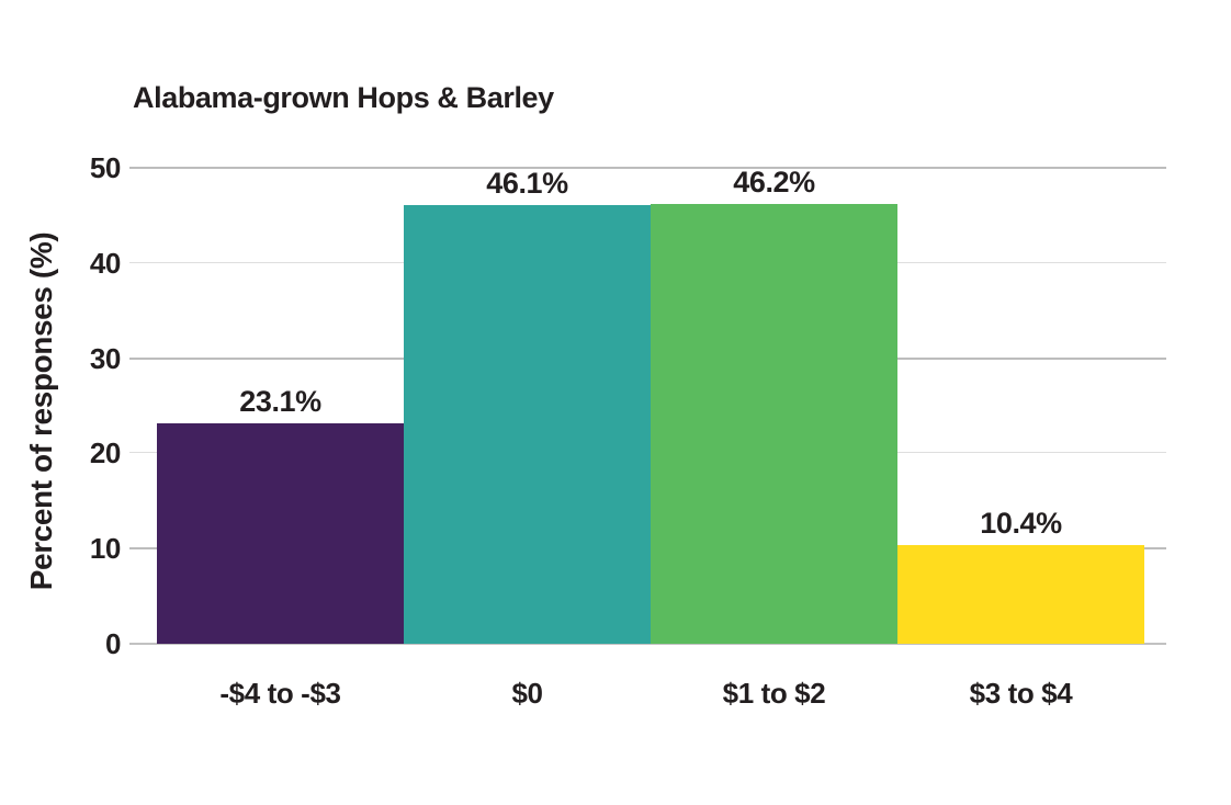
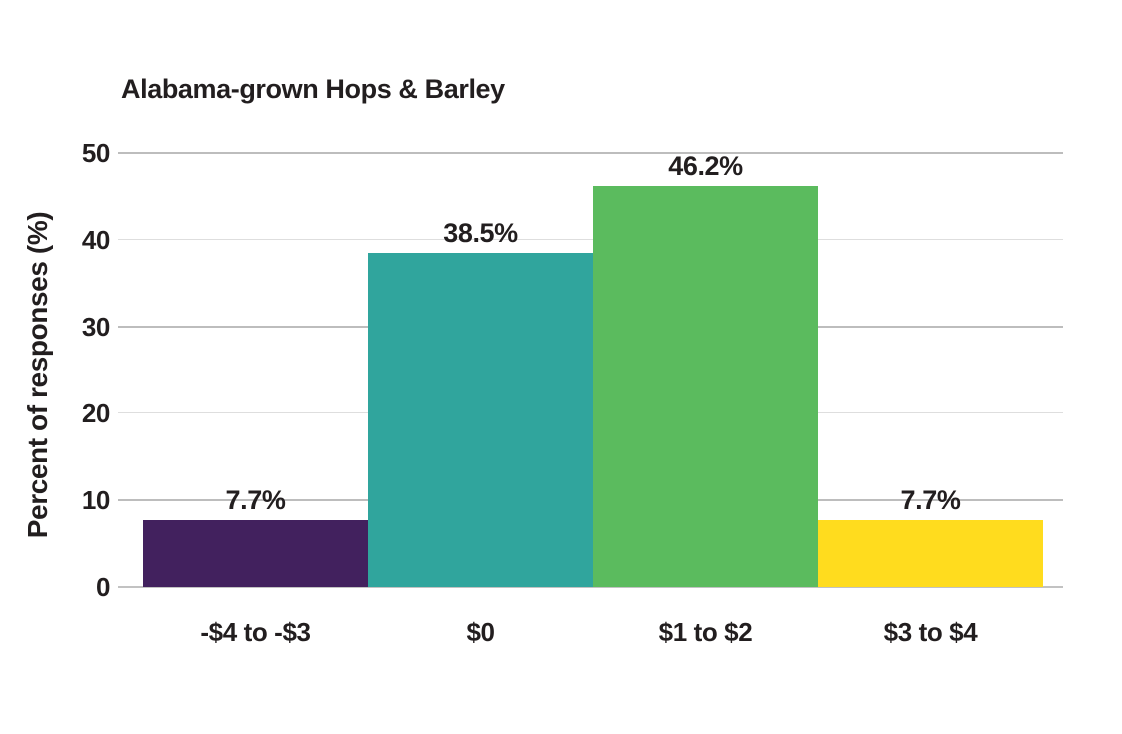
-$4 to -$3: 23.1% -> 7.7%
$0: 46.1% -> 38.5%
$3 to $4: 10.4% -> 7.7%
